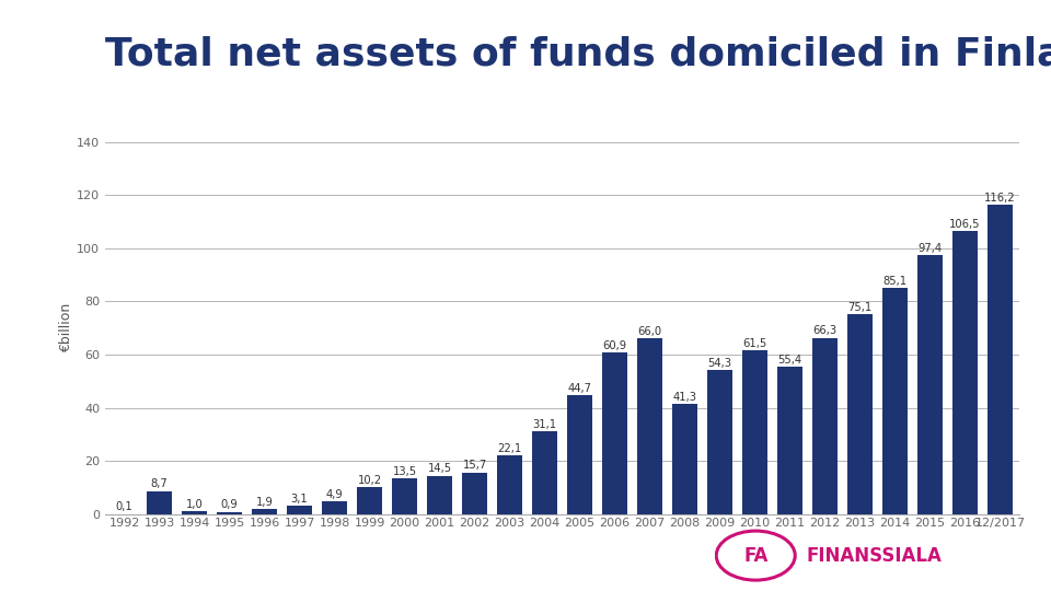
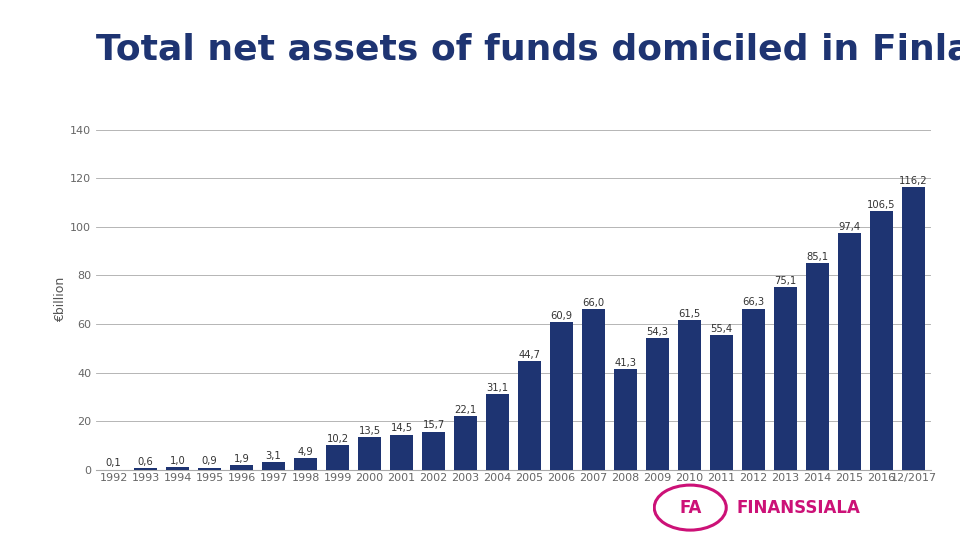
1993: 8,7 -> 0,6
